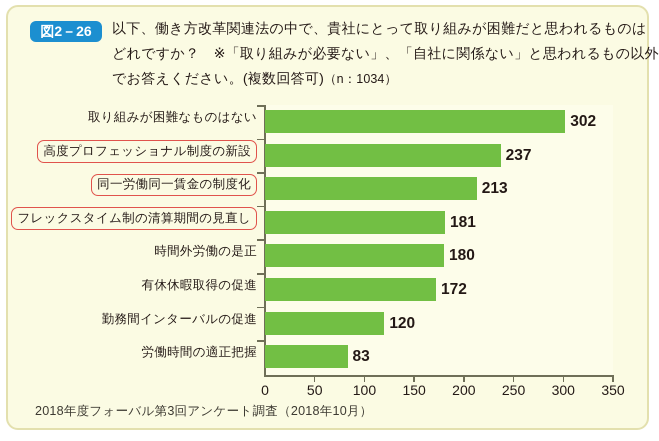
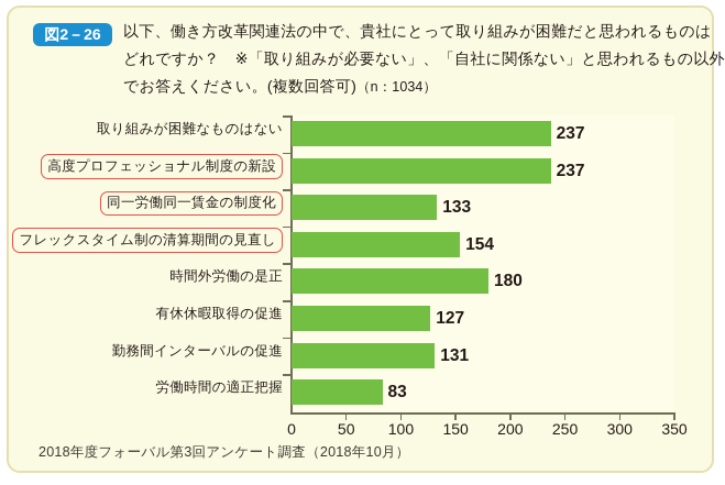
取り組みが困難なものはない: 302 -> 237
同一労働同一賃金の制度化: 213 -> 133
フレックスタイム制の清算期間の見直し: 181 -> 154
有休休暇取得の促進: 172 -> 127
勤務間インターバルの促進: 120 -> 131
